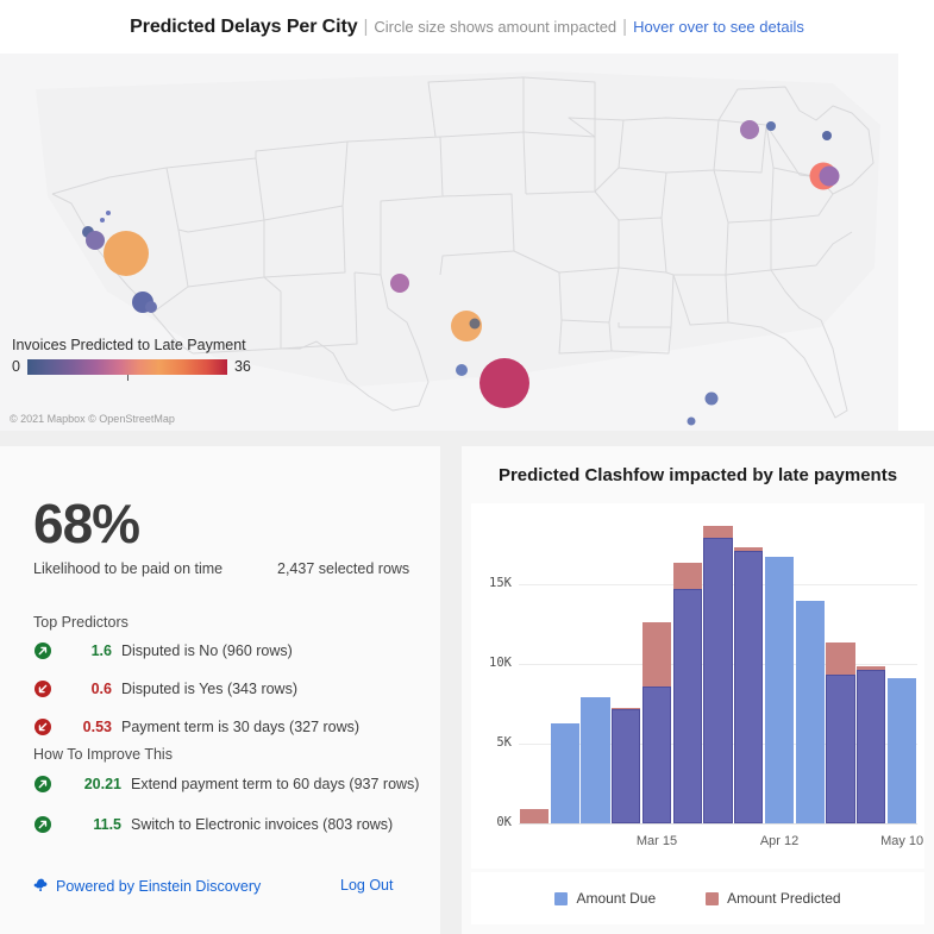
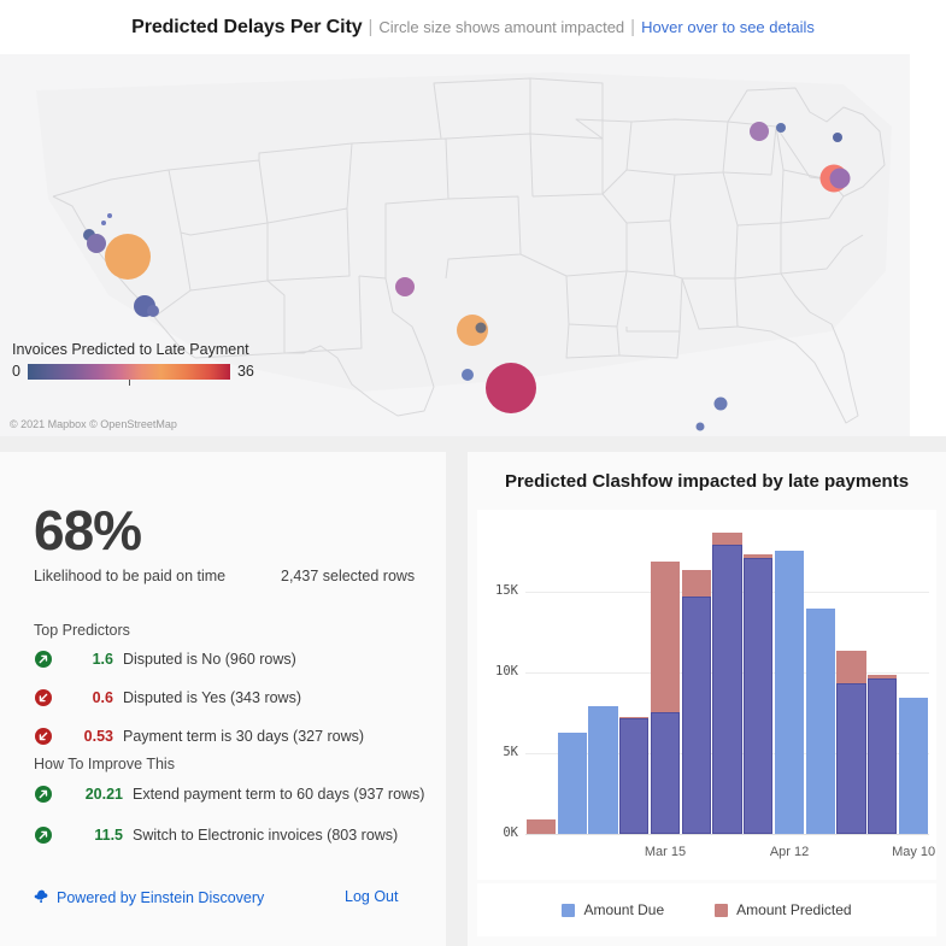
Amount Due/Mar 15: 8.6K -> 7.6K
Amount Predicted/Mar 15: 12.6K -> 16.9K
Amount Due/Apr 12: 16.7K -> 17.6K
Amount Due/May 10: 9.1K -> 8.4K
